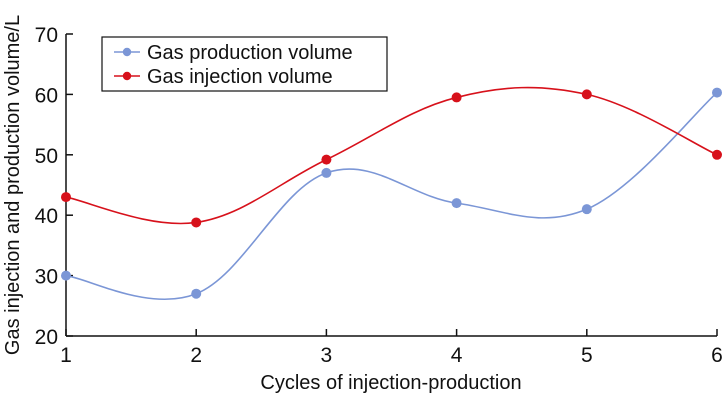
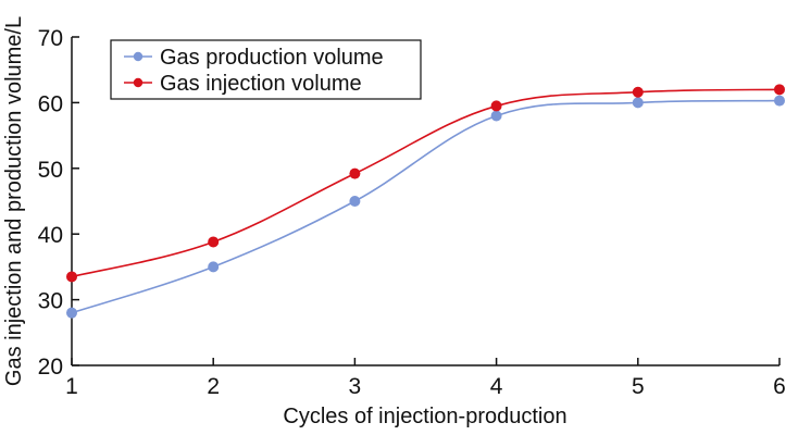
Gas production volume/1: 30 -> 28
Gas injection volume/1: 43 -> 34
Gas production volume/2: 27 -> 35
Gas production volume/3: 47 -> 45
Gas production volume/4: 42 -> 58
Gas production volume/5: 41 -> 60
Gas injection volume/5: 60 -> 62
Gas injection volume/6: 50 -> 62
